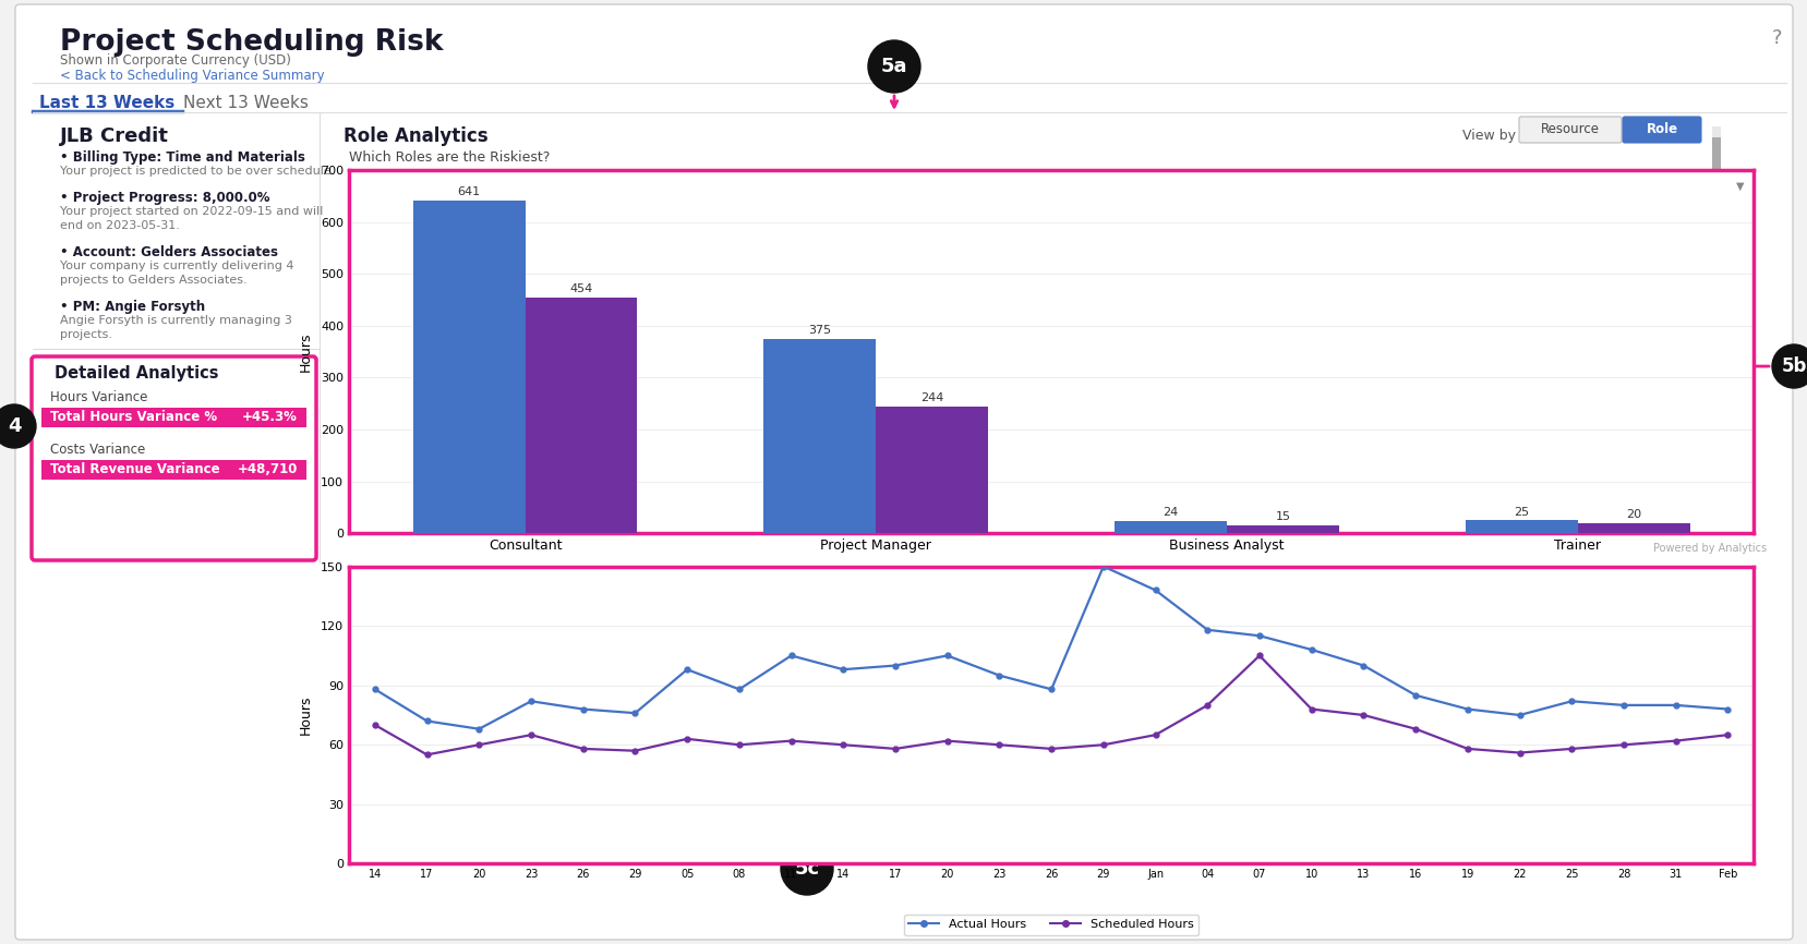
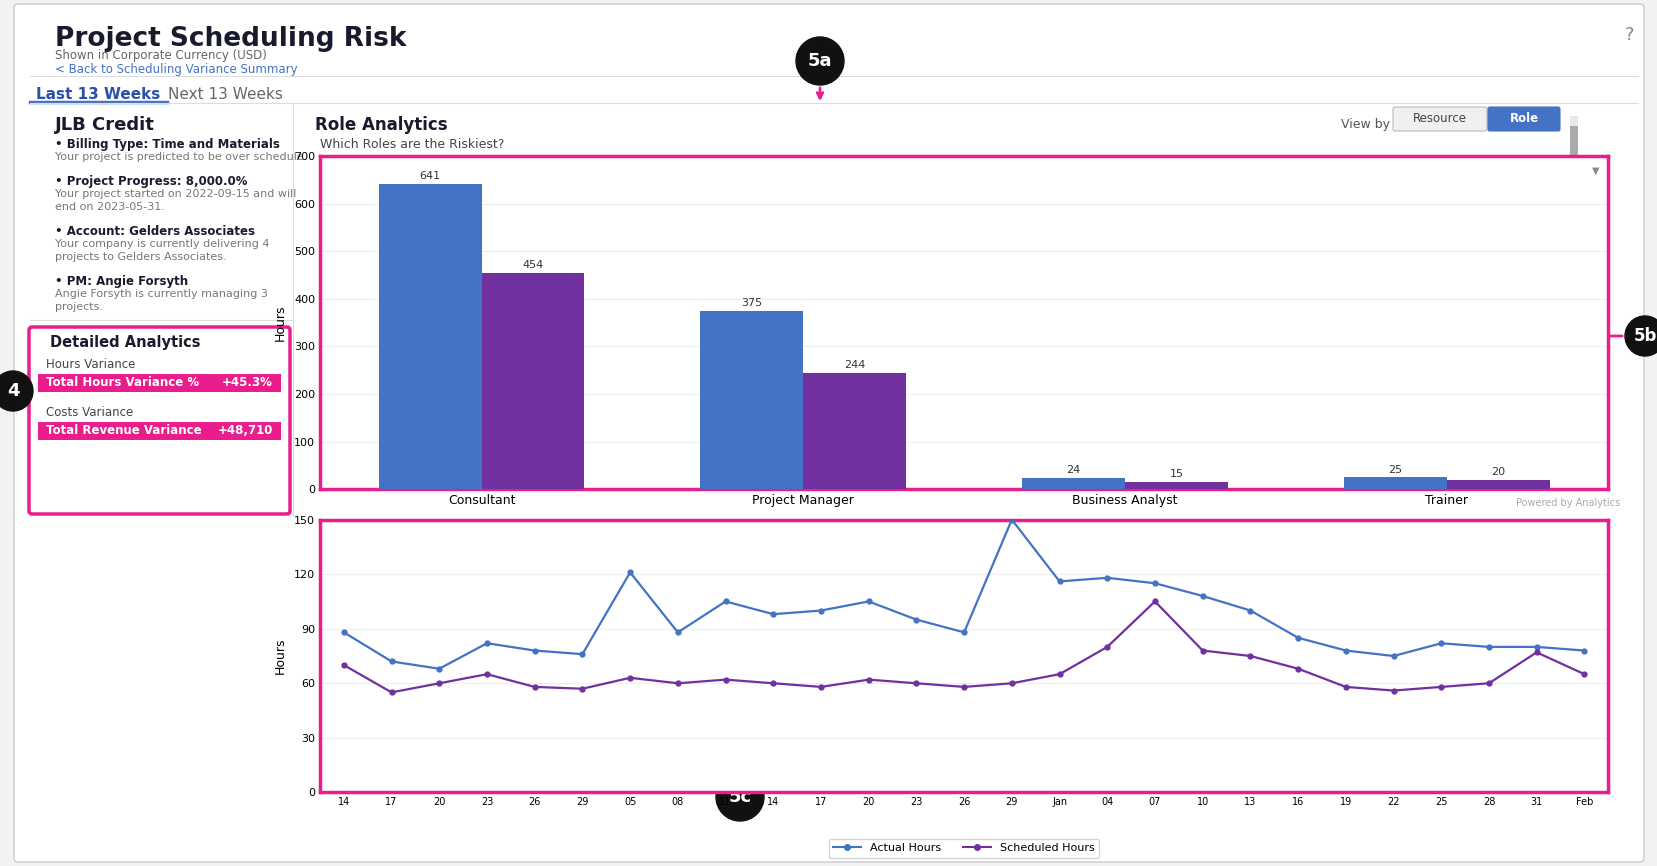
Actual Hours/05: 98 -> 121
Actual Hours/Jan: 138 -> 116
Scheduled Hours/31: 62 -> 77
